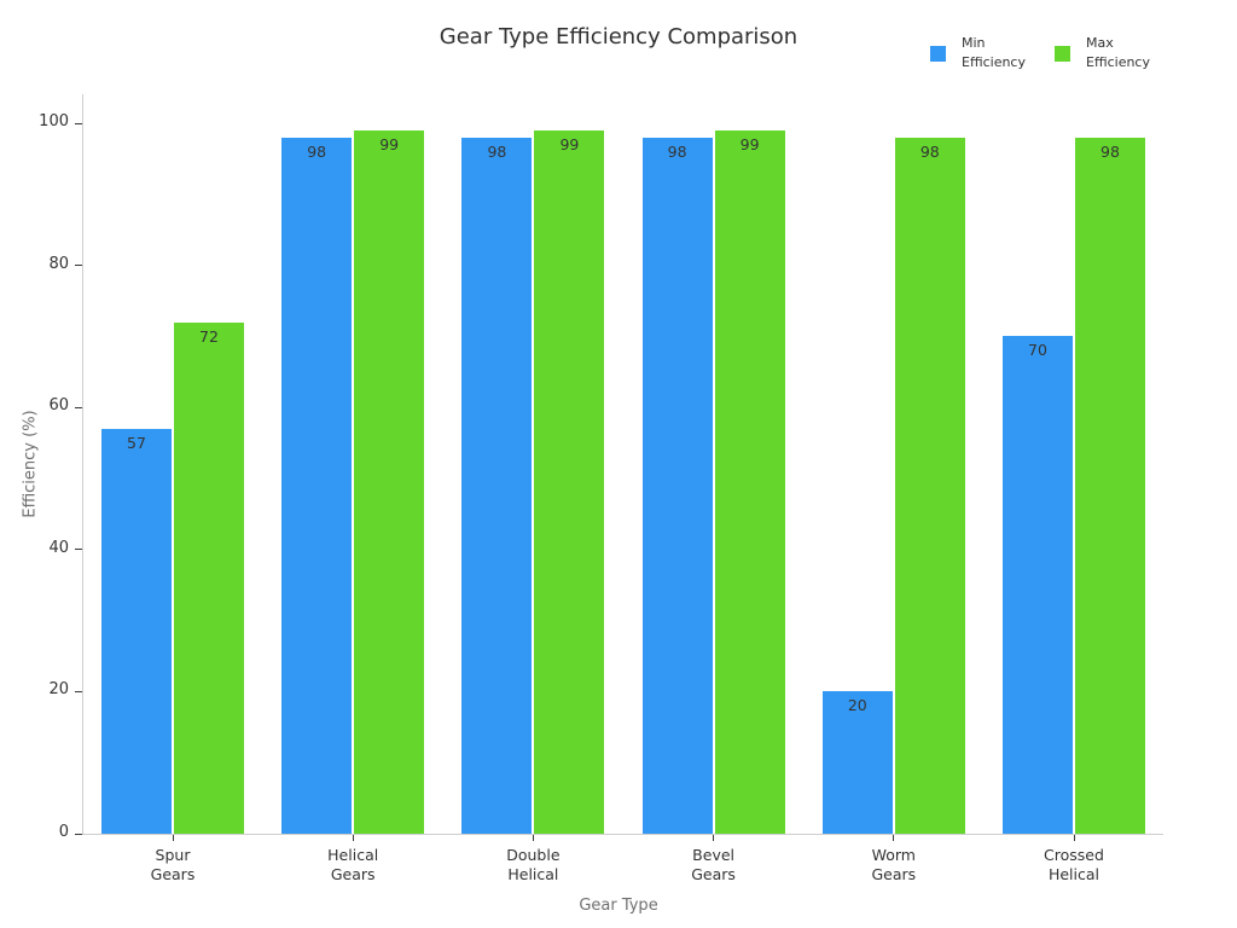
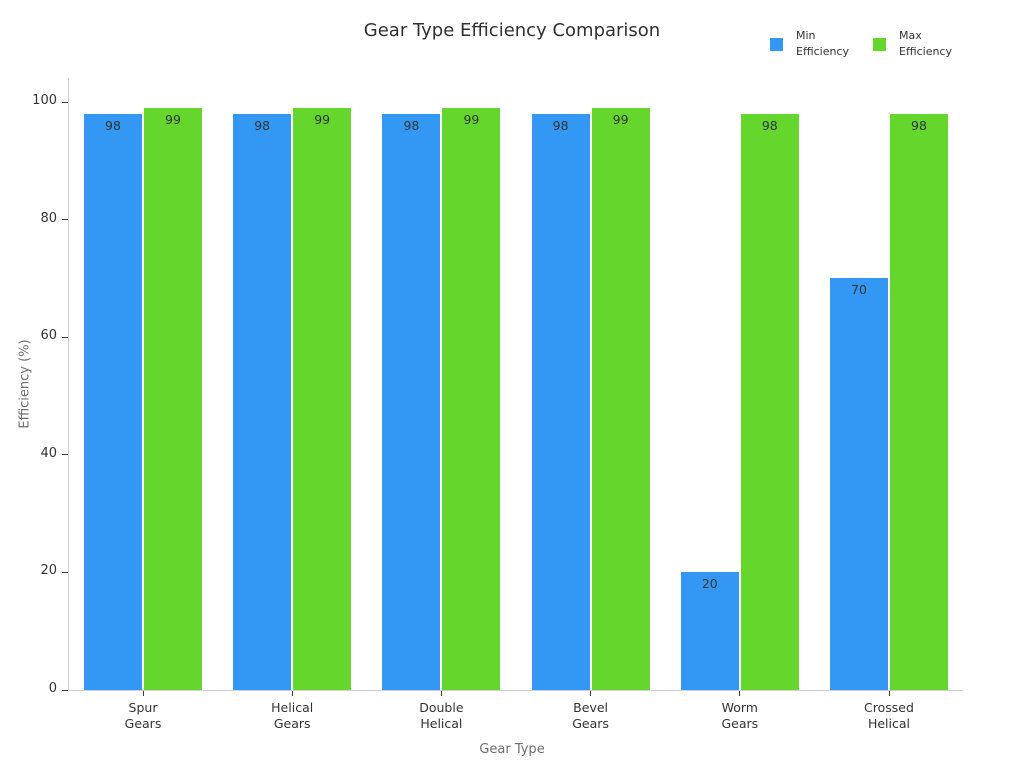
Min Efficiency/Spur Gears: 57 -> 98
Max Efficiency/Spur Gears: 72 -> 99
